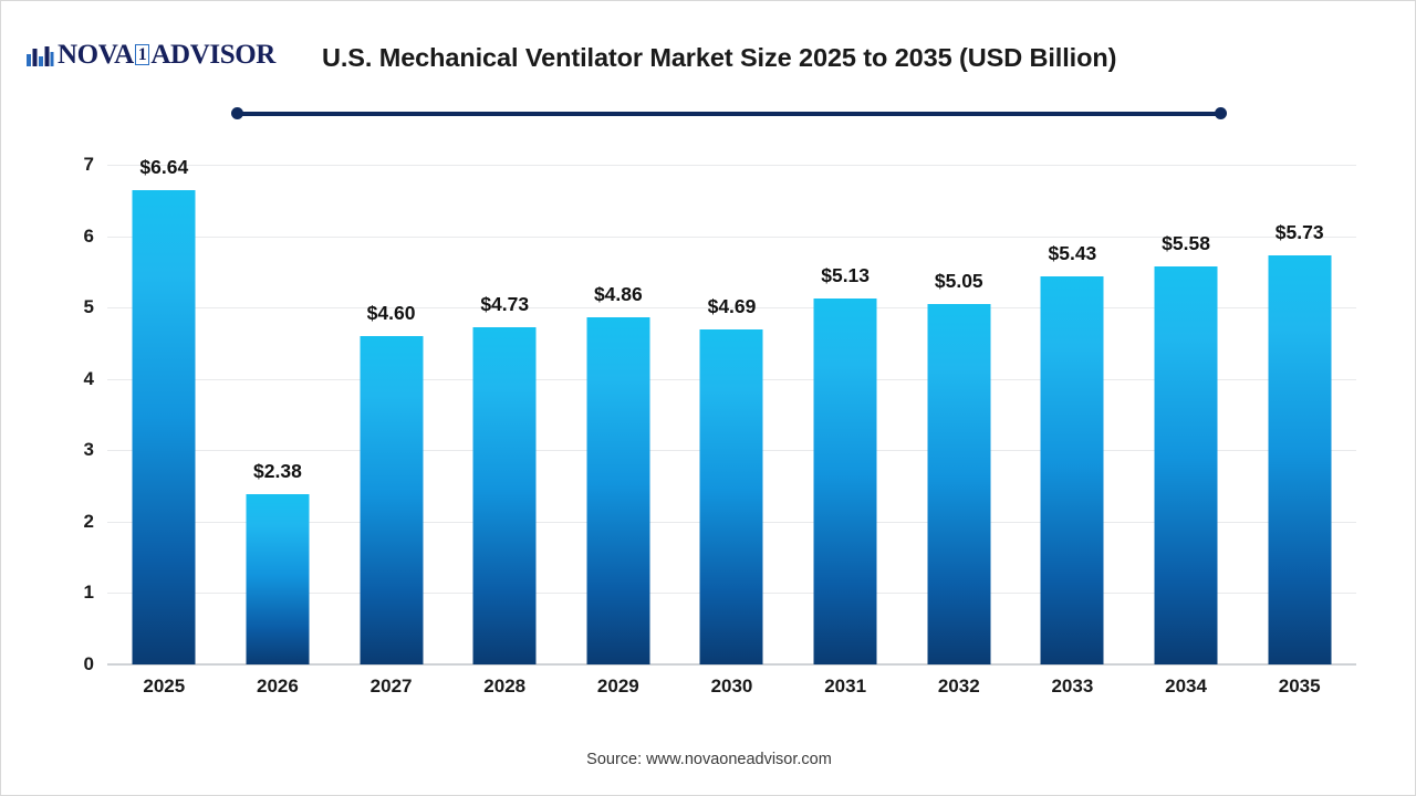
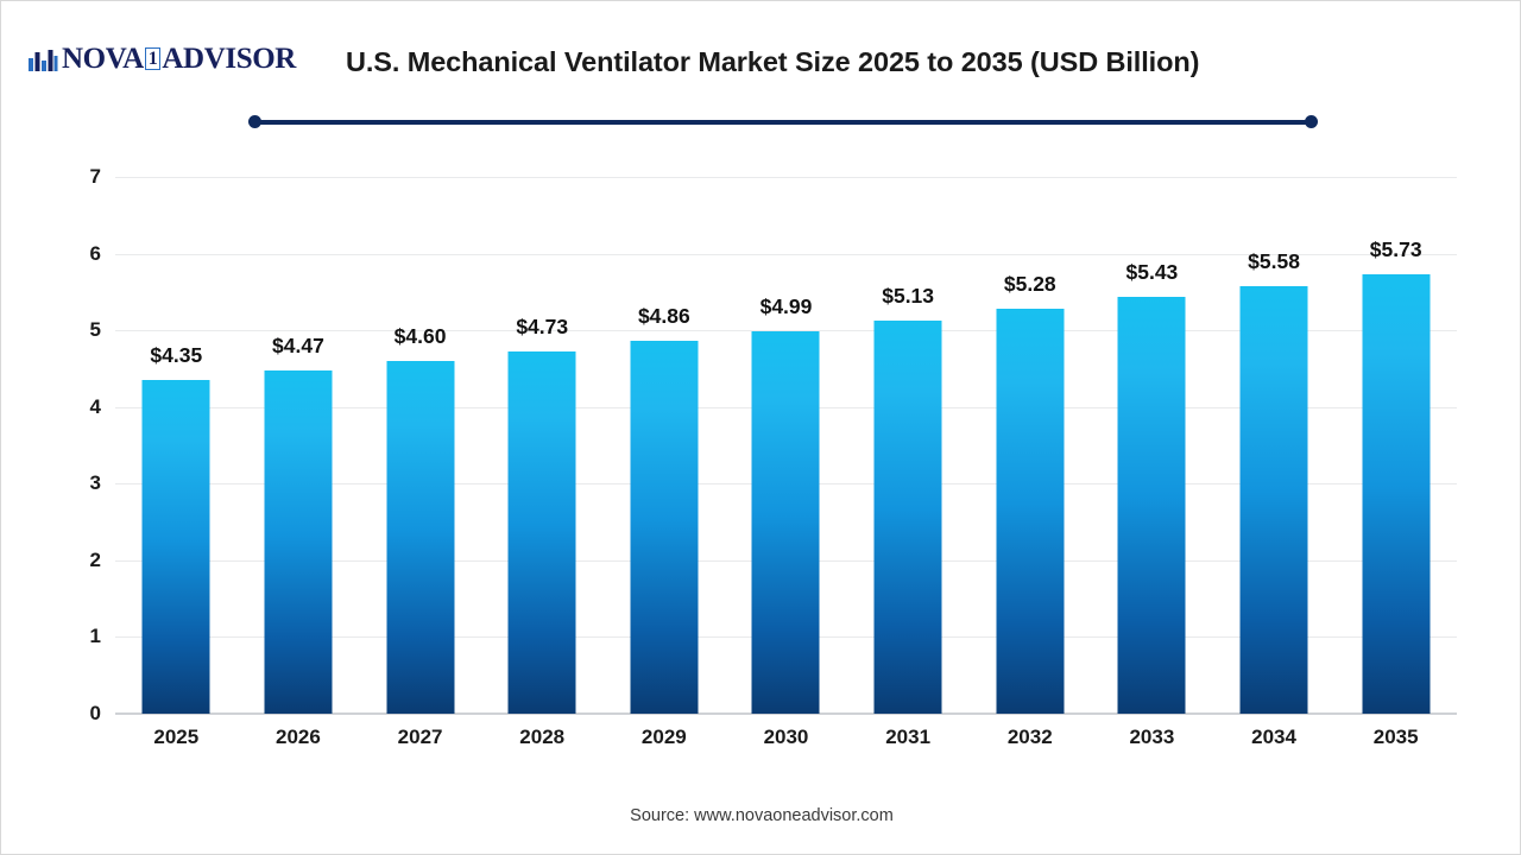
2025: $6.64 -> $4.35
2026: $2.38 -> $4.47
2030: $4.69 -> $4.99
2032: $5.05 -> $5.28
